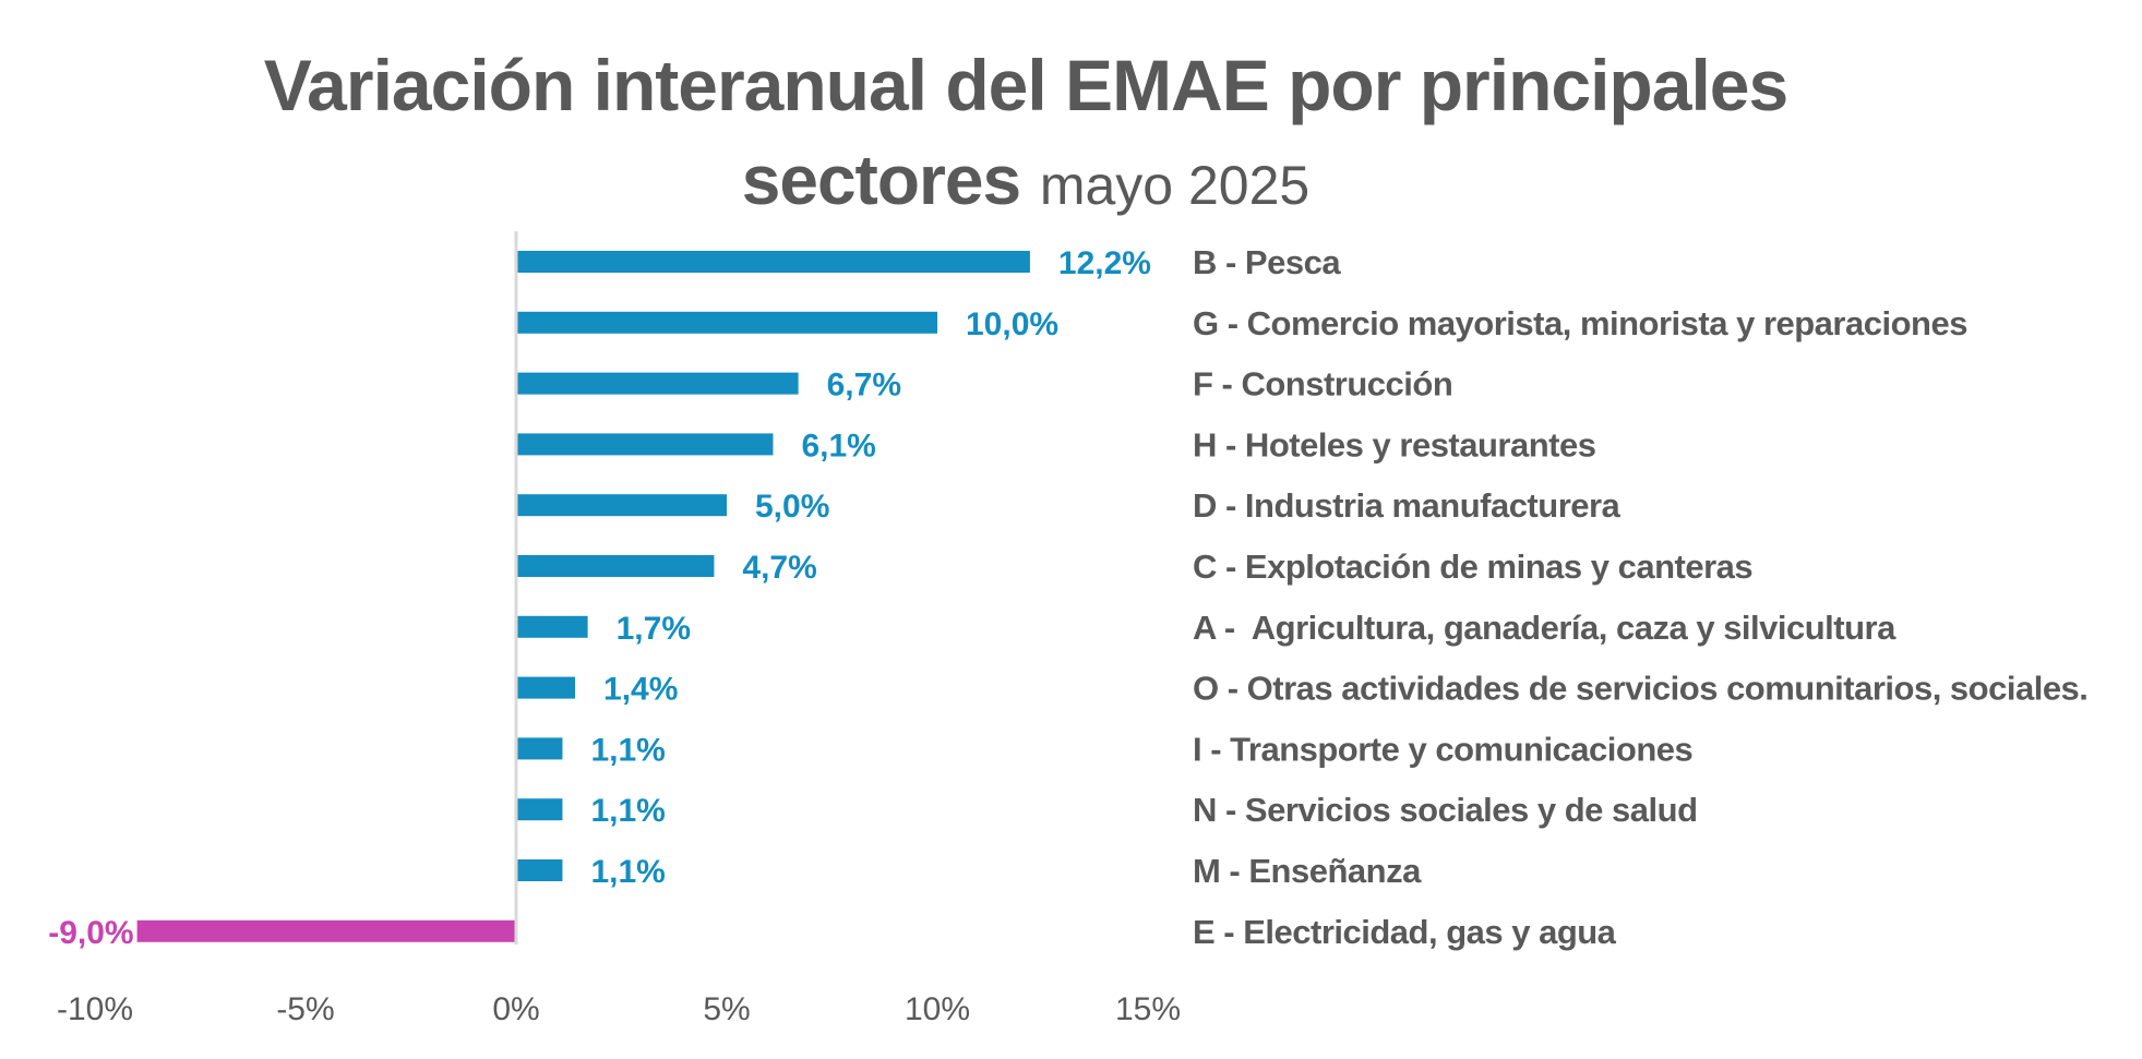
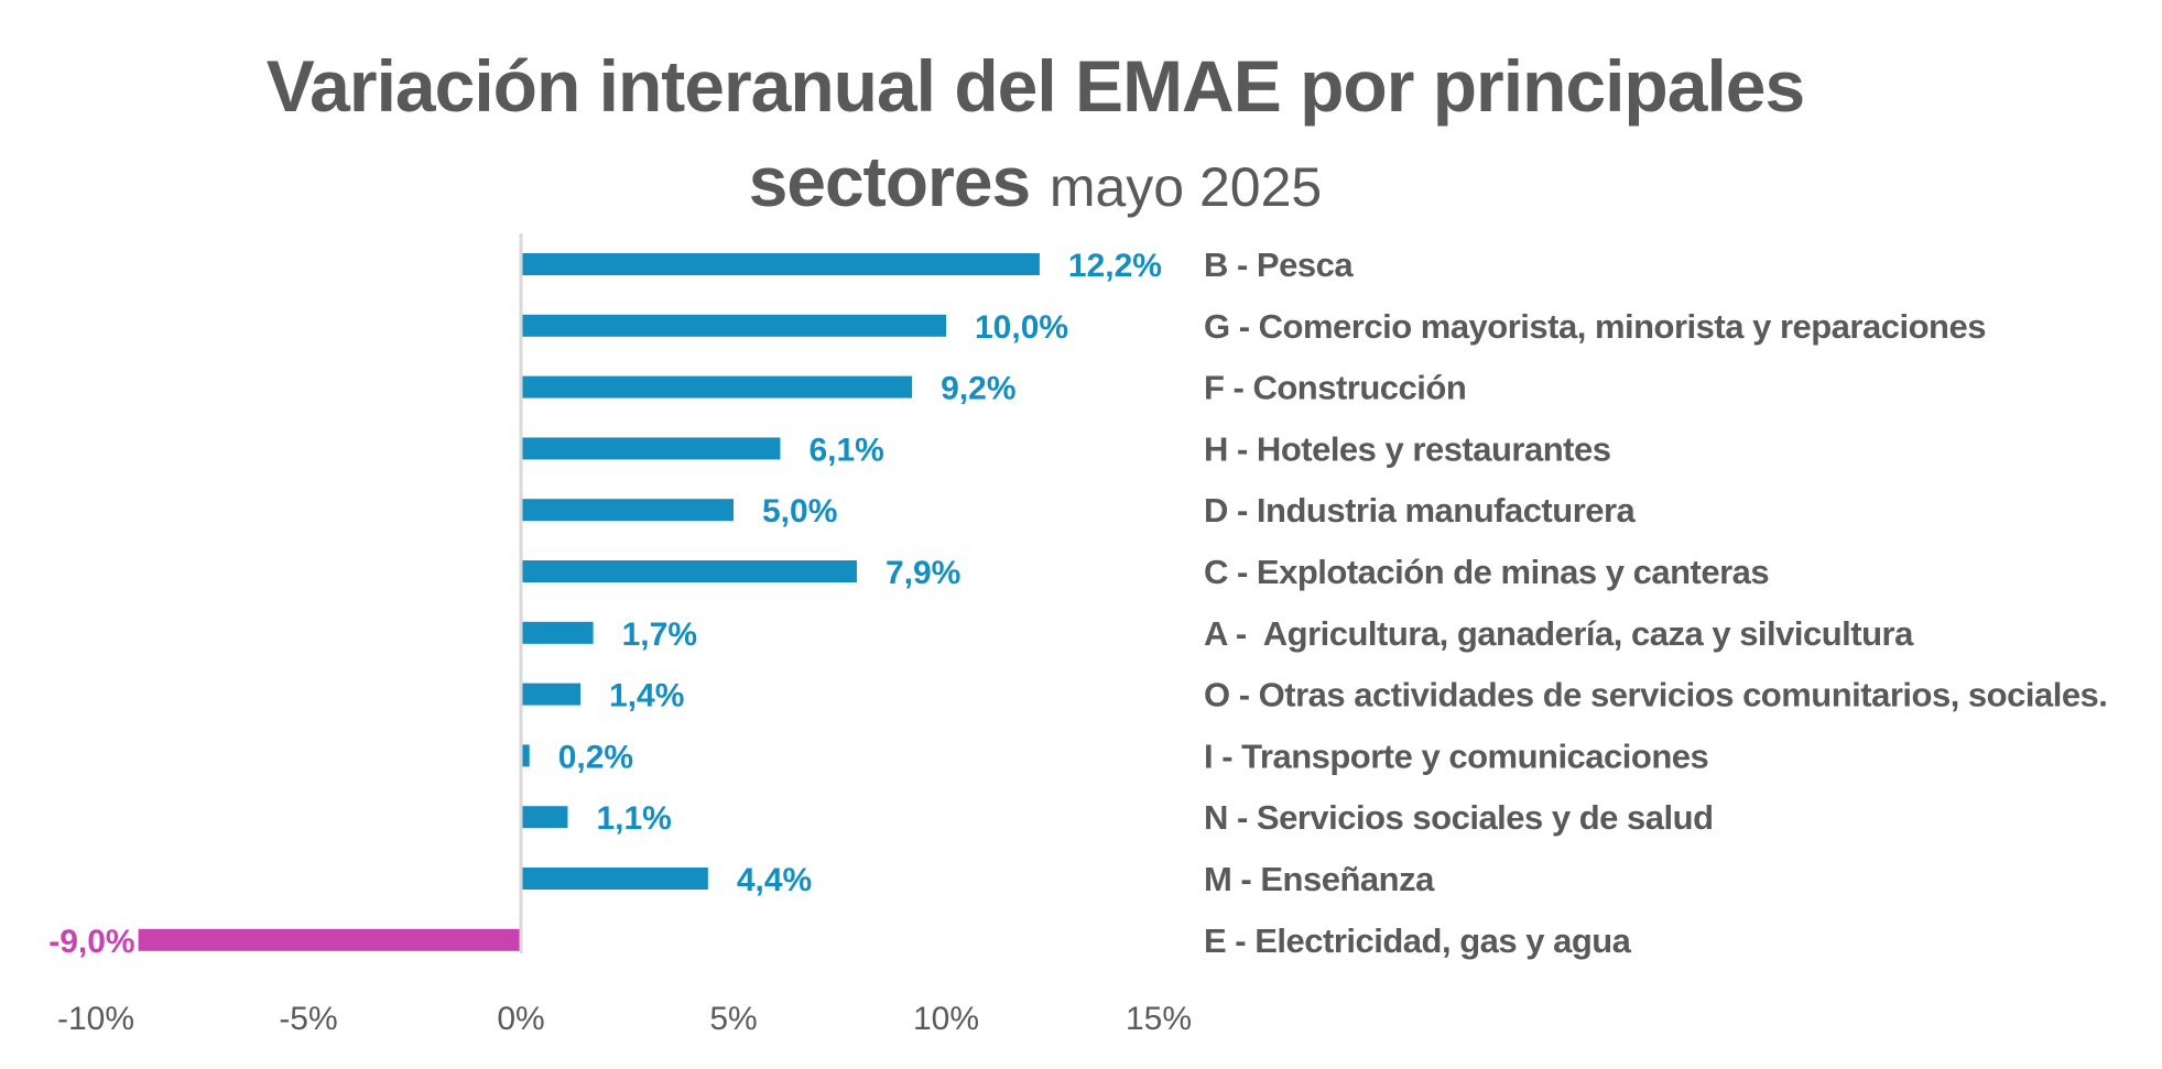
F - Construcción: 6,7% -> 9,2%
C - Explotación de minas y canteras: 4,7% -> 7,9%
I - Transporte y comunicaciones: 1,1% -> 0,2%
M - Enseñanza: 1,1% -> 4,4%
